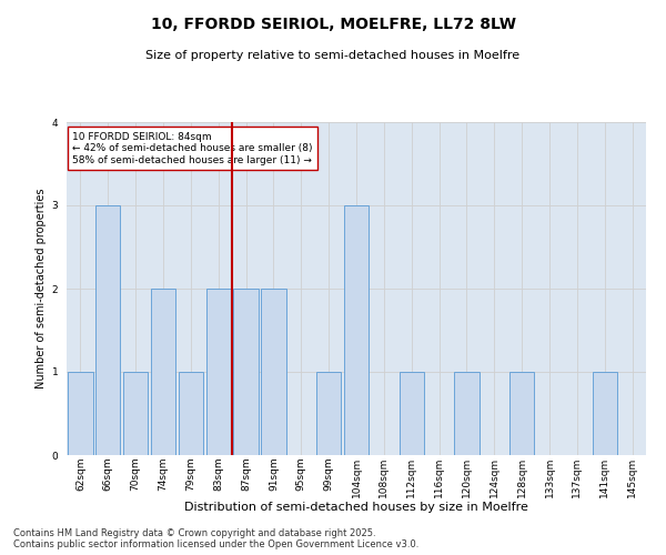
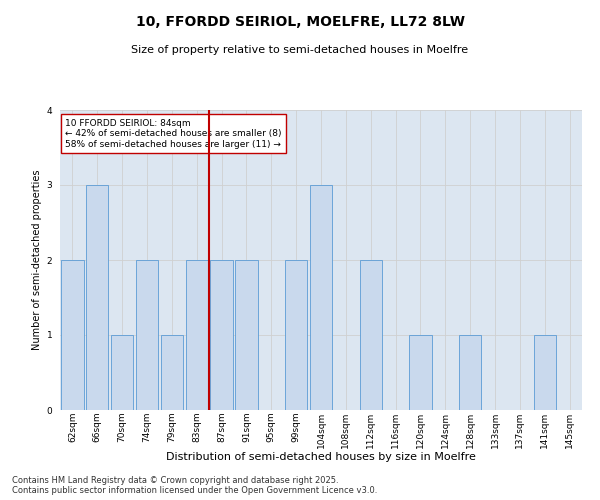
62sqm: 1 -> 2
99sqm: 1 -> 2
112sqm: 1 -> 2
